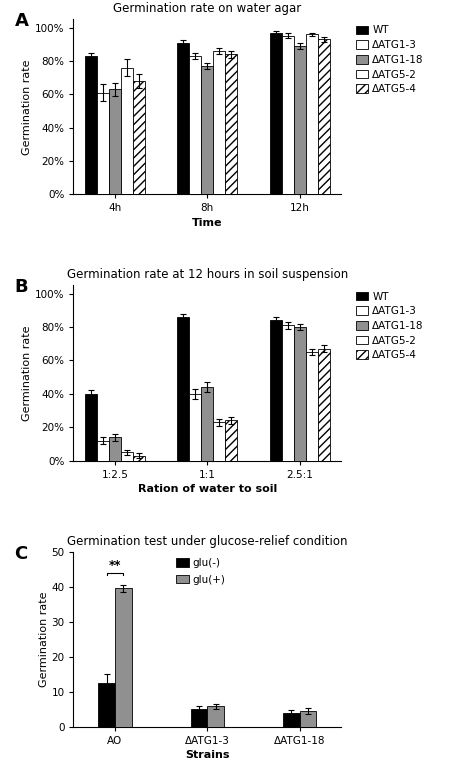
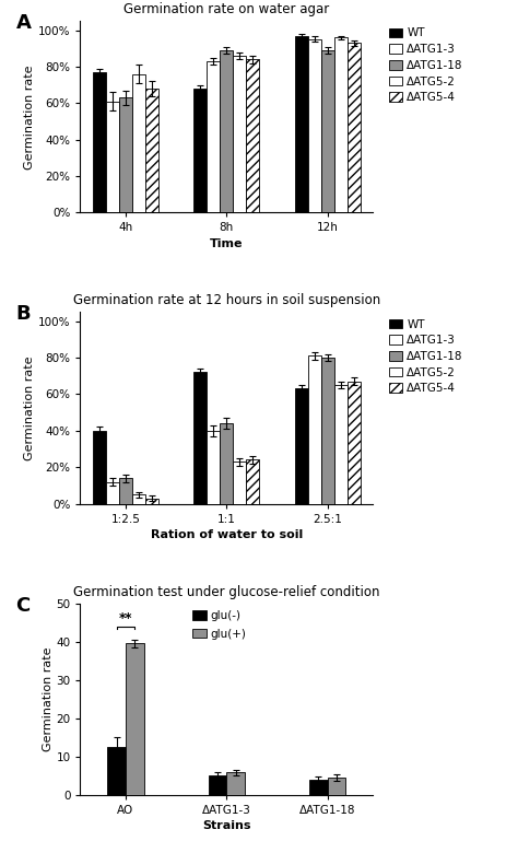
Germination rate on water agar/WT/4h: 83% -> 77%
Germination rate on water agar/WT/8h: 91% -> 68%
Germination rate on water agar/ΔATG1-18/8h: 77% -> 89%
Germination rate at 12 hours in soil suspension/WT/1:1: 86% -> 72%
Germination rate at 12 hours in soil suspension/WT/2.5:1: 84% -> 63%
